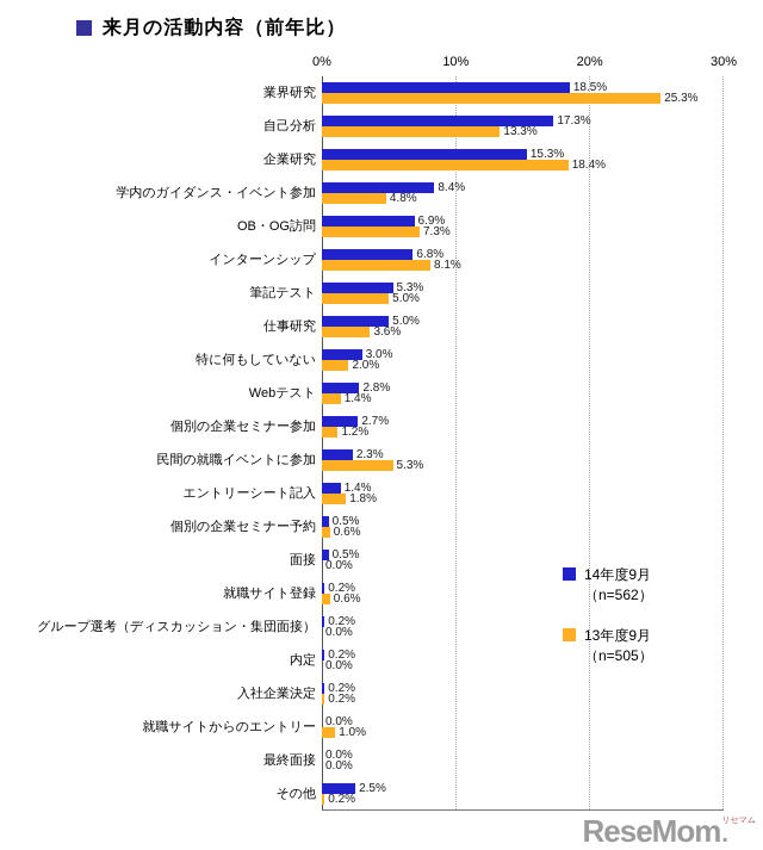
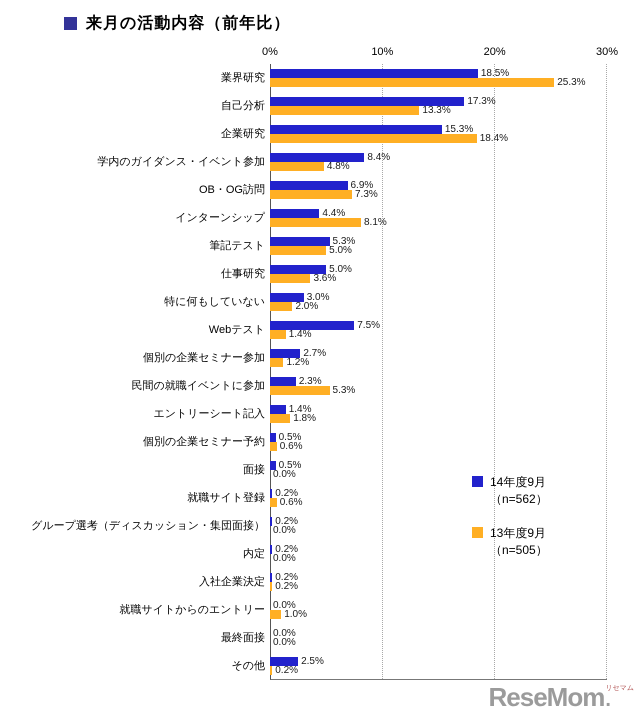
14年度9月（n=562）/インターンシップ: 6.8% -> 4.4%
14年度9月（n=562）/Webテスト: 2.8% -> 7.5%
